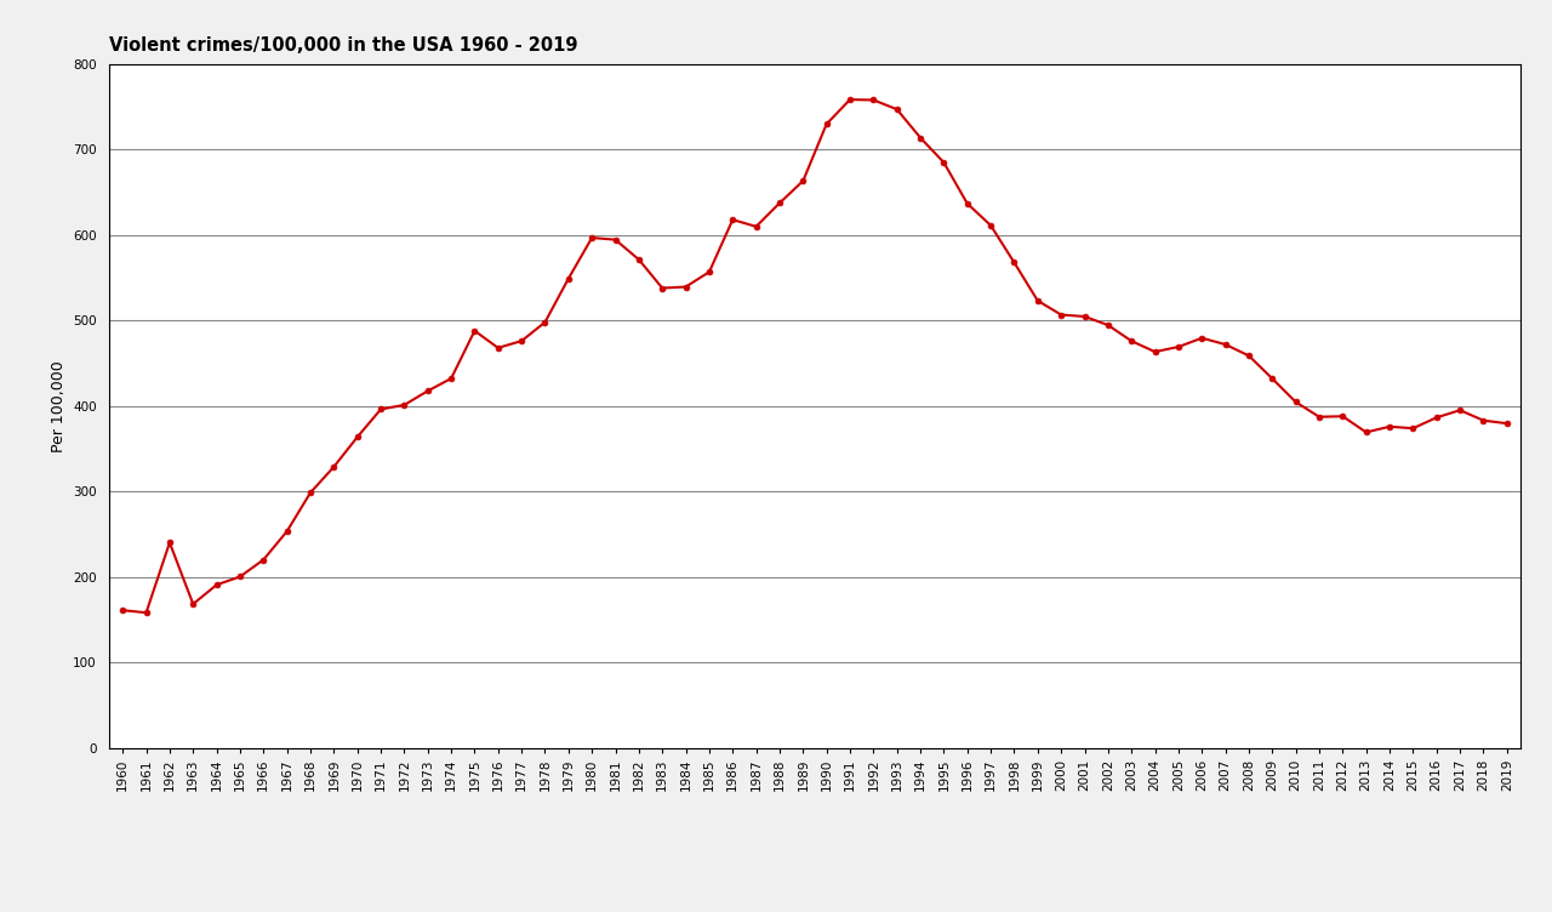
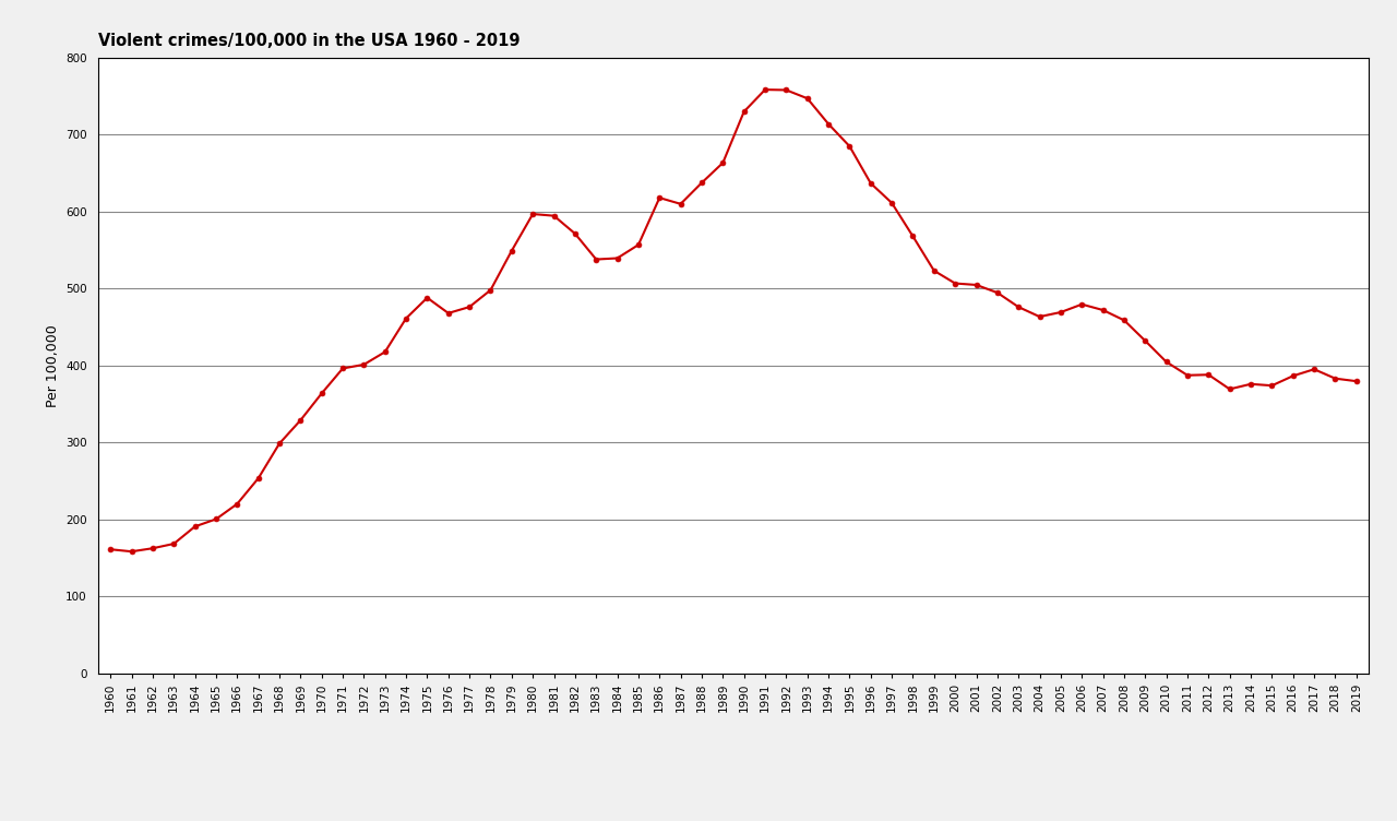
1962: 240 -> 162
1974: 432 -> 461
